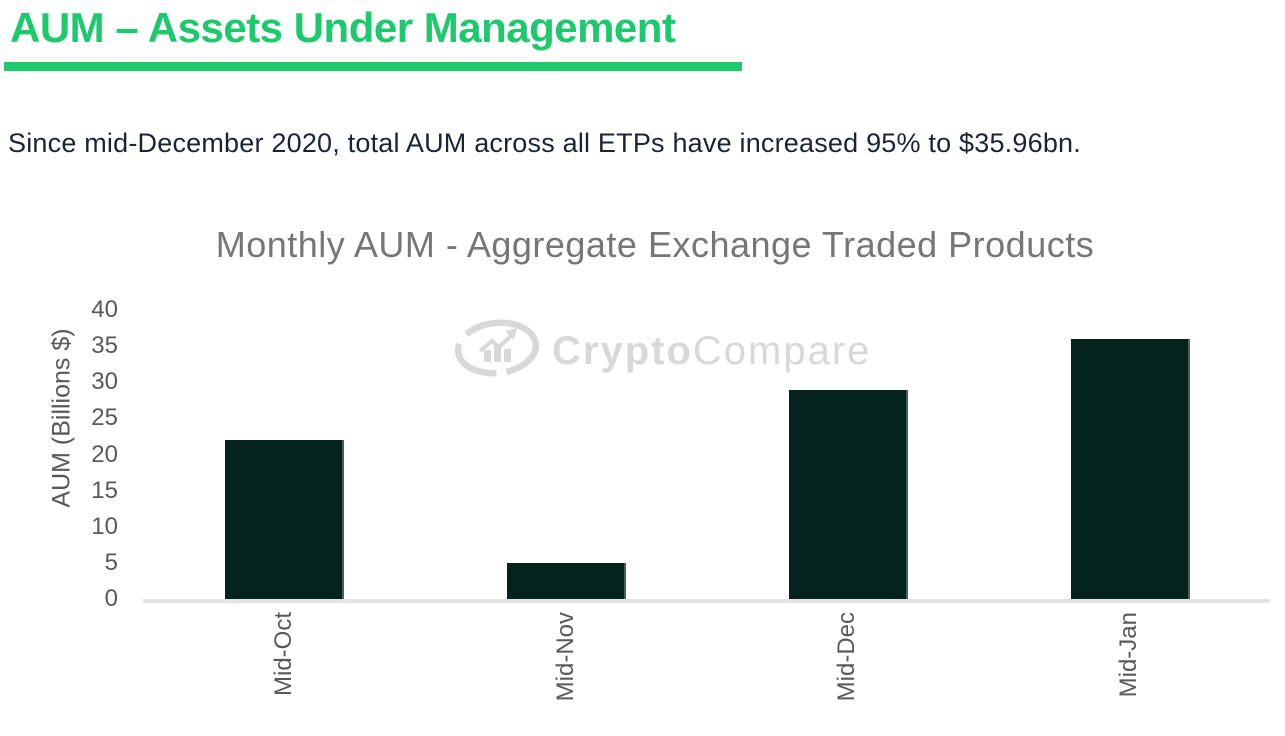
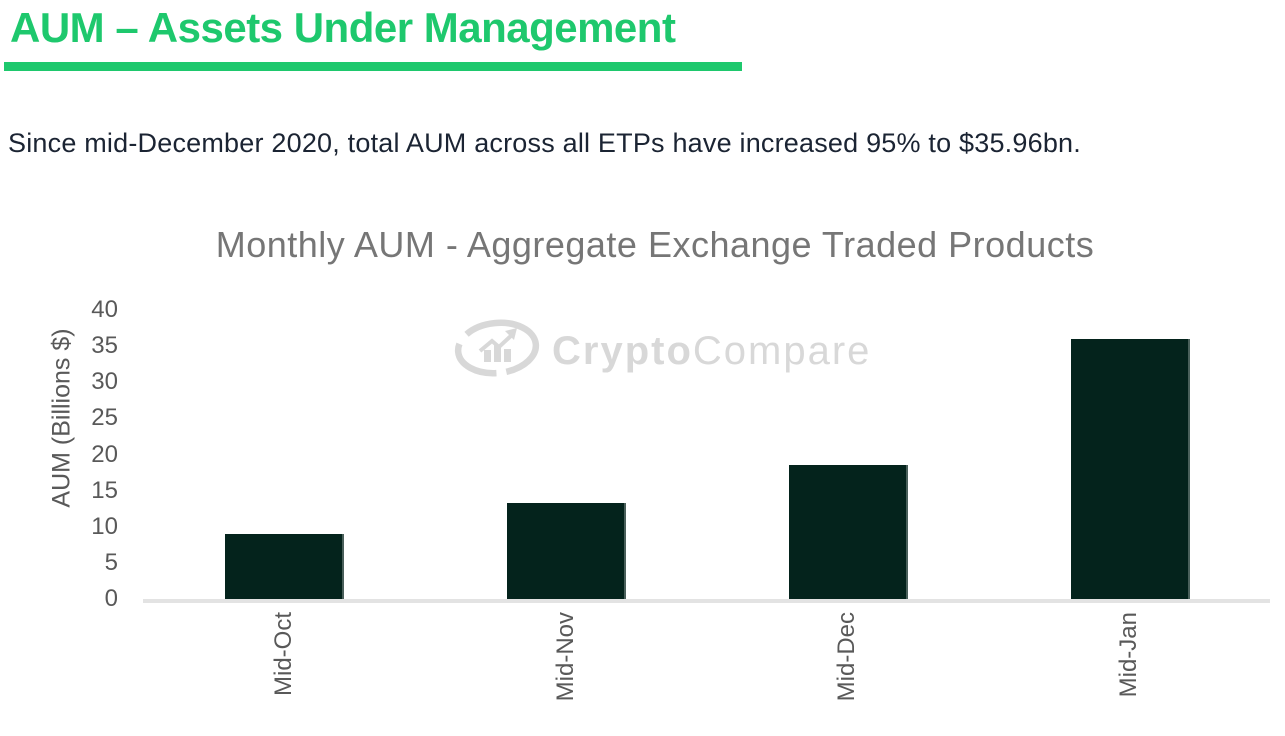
Mid-Oct: 22 -> 9
Mid-Nov: 5 -> 13
Mid-Dec: 29 -> 18
